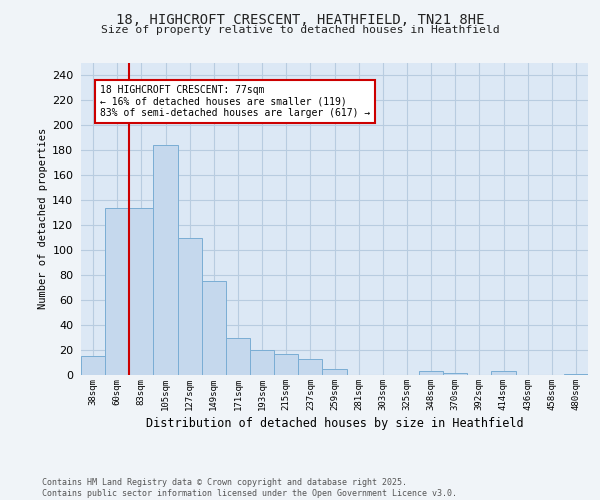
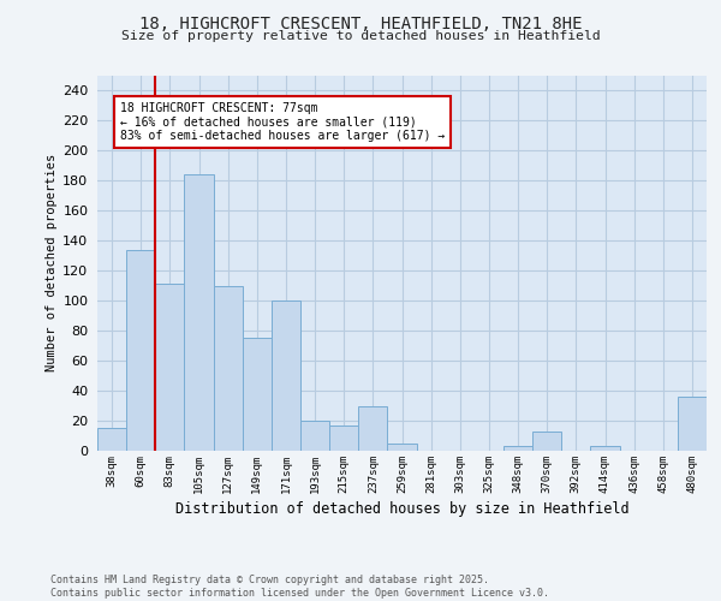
83sqm: 134 -> 111
171sqm: 30 -> 100
237sqm: 13 -> 30
370sqm: 2 -> 13
480sqm: 1 -> 36
